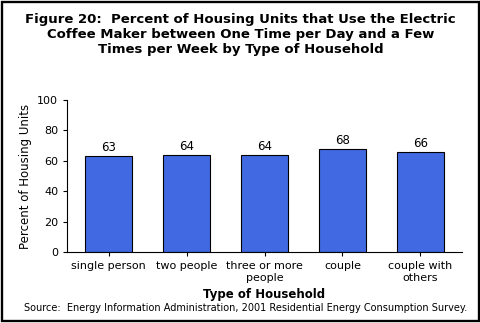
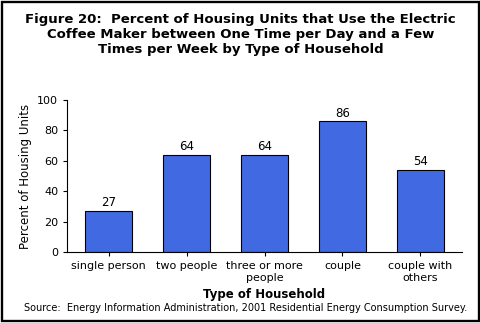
single person: 63 -> 27
couple: 68 -> 86
couple with others: 66 -> 54
